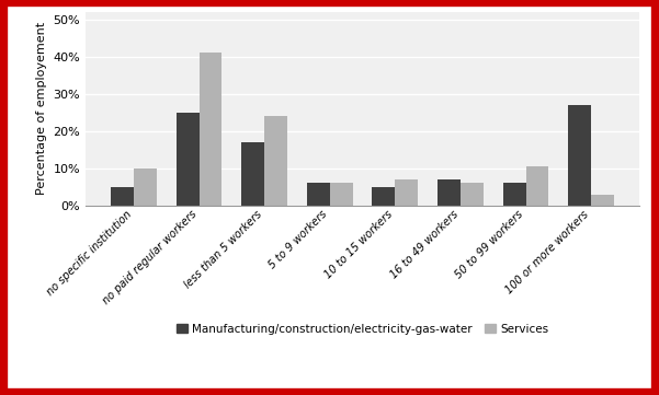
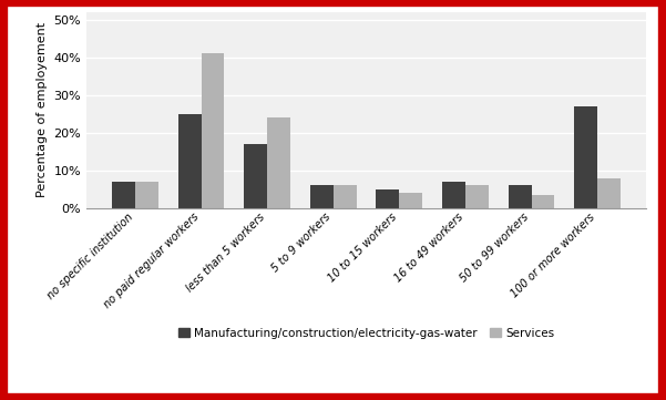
Manufacturing/construction/electricity-gas-water/no specific institution: 5% -> 7%
Services/no specific institution: 10.0% -> 7.0%
Services/10 to 15 workers: 7.0% -> 4.0%
Services/50 to 99 workers: 10.5% -> 3.5%
Services/100 or more workers: 3.0% -> 8.0%
